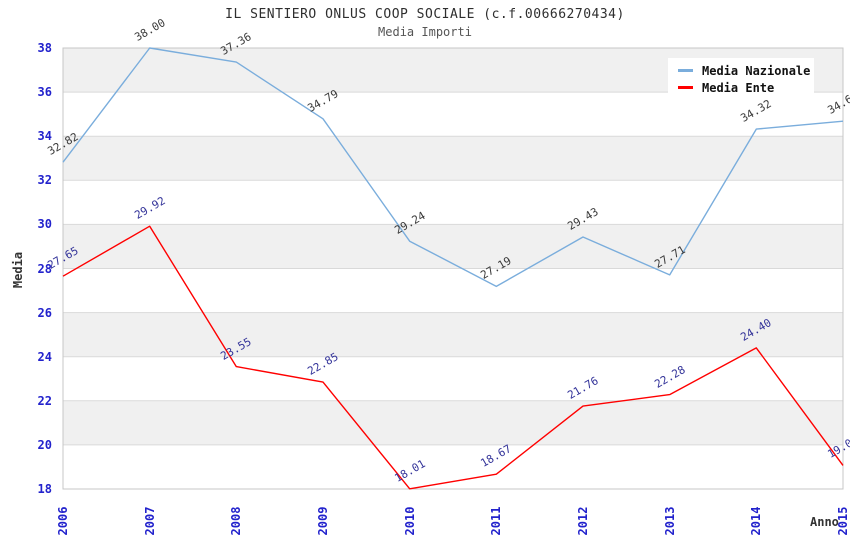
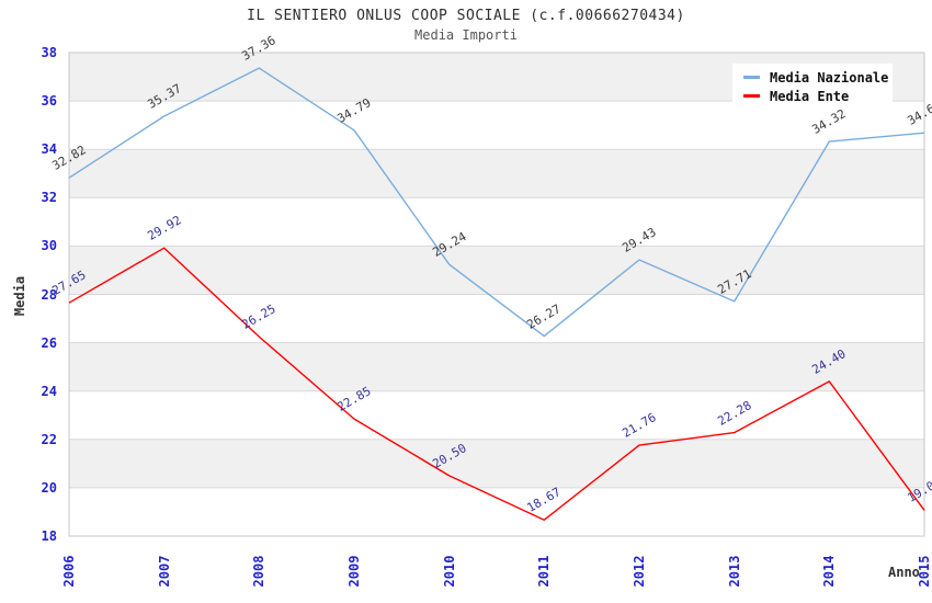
Media Nazionale/2007: 38.00 -> 35.37
Media Ente/2008: 23.55 -> 26.25
Media Ente/2010: 18.01 -> 20.50
Media Nazionale/2011: 27.19 -> 26.27
